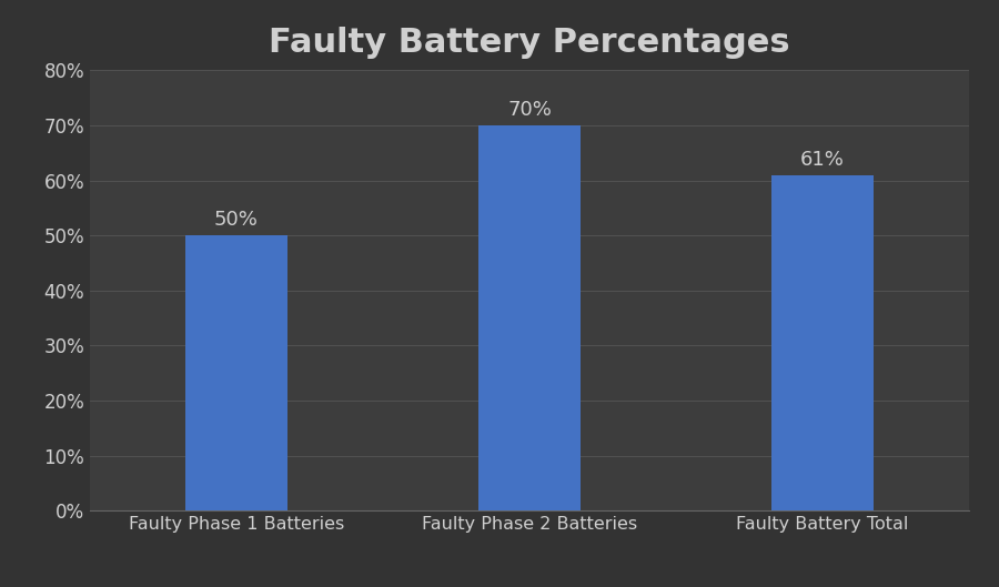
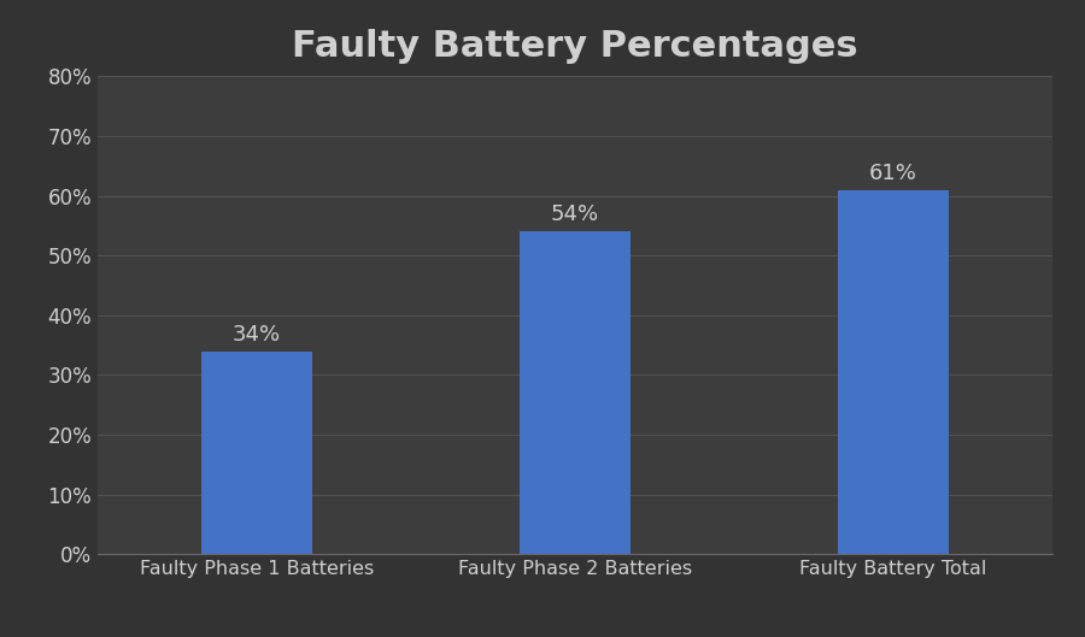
Faulty Phase 1 Batteries: 50% -> 34%
Faulty Phase 2 Batteries: 70% -> 54%
